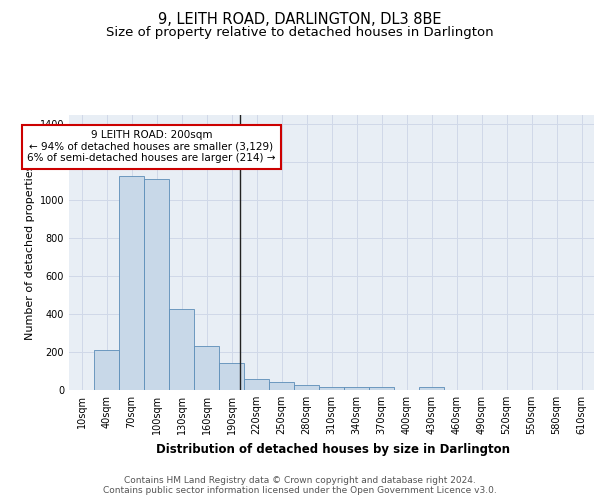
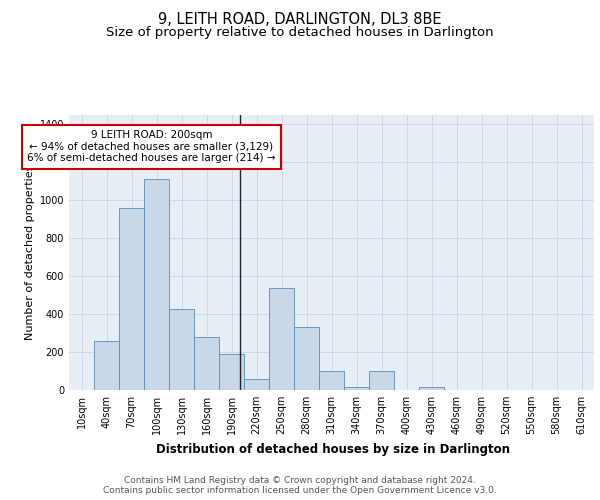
40sqm: 210 -> 260
70sqm: 1130 -> 960
160sqm: 230 -> 280
190sqm: 140 -> 190
250sqm: 40 -> 540
280sqm: 20 -> 330
310sqm: 20 -> 100
370sqm: 20 -> 100
